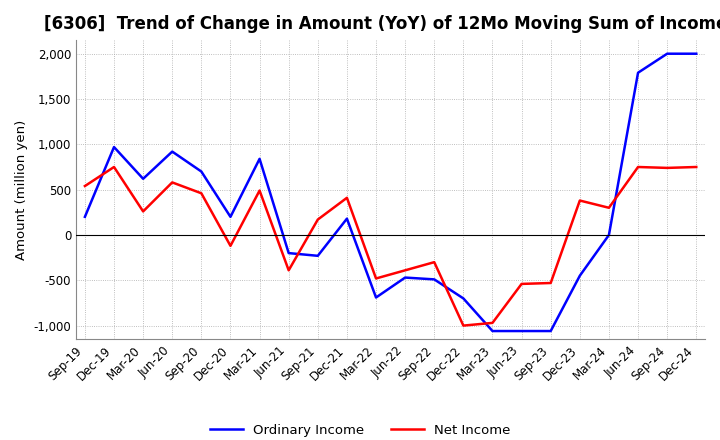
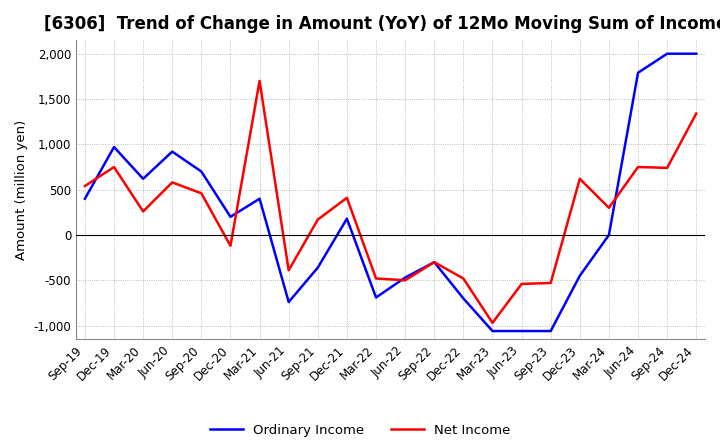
Ordinary Income/Sep-19: 200 -> 400
Ordinary Income/Mar-21: 840 -> 400
Net Income/Mar-21: 490 -> 1,700
Ordinary Income/Jun-21: -200 -> -740
Ordinary Income/Sep-21: -230 -> -360
Net Income/Jun-22: -390 -> -500
Ordinary Income/Sep-22: -490 -> -300
Net Income/Dec-22: -1,000 -> -480
Net Income/Dec-23: 380 -> 620
Net Income/Dec-24: 750 -> 1,340
